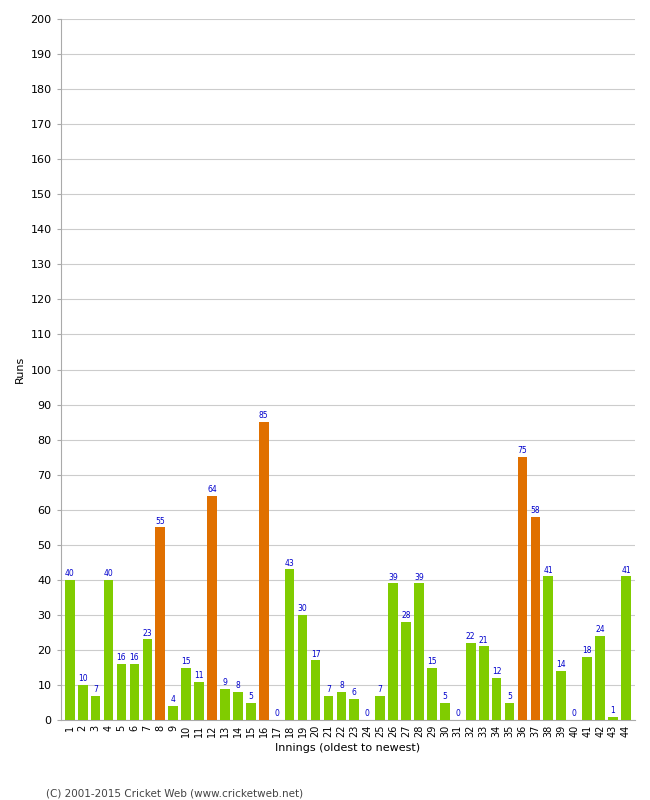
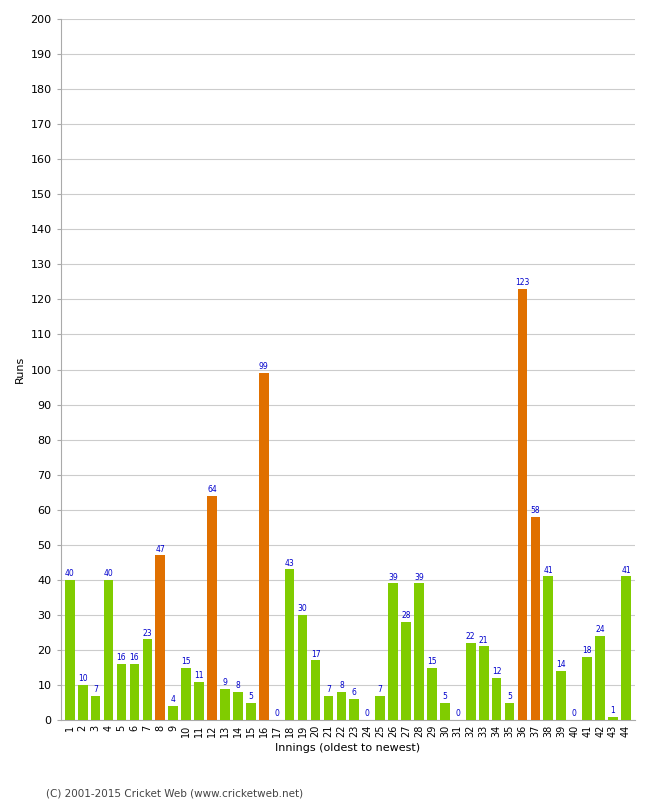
8: 55 -> 47
16: 85 -> 99
36: 75 -> 123
